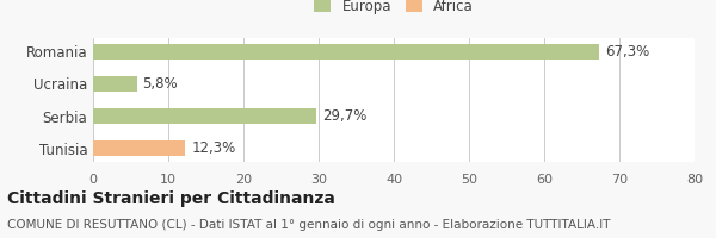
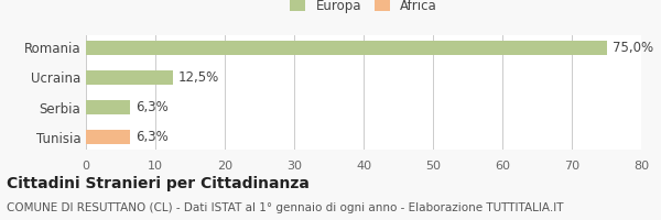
Romania: 67,3% -> 75,0%
Ucraina: 5,8% -> 12,5%
Serbia: 29,7% -> 6,3%
Tunisia: 12,3% -> 6,3%
